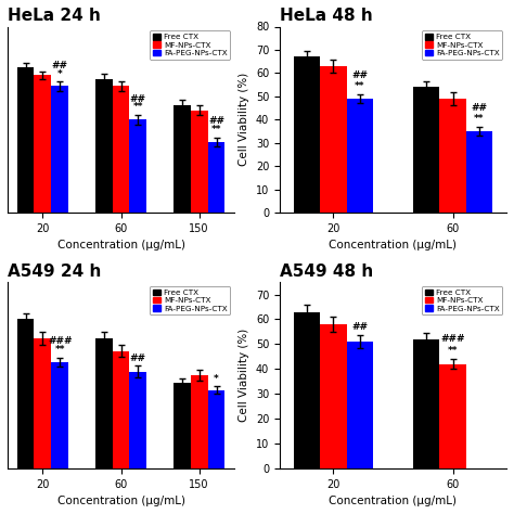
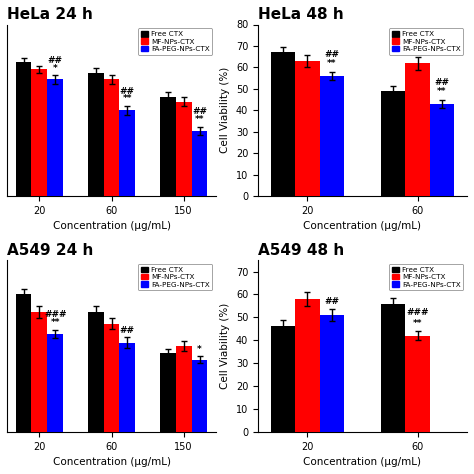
HeLa 48 h/FA-PEG-NPs-CTX/20: 49 -> 56
HeLa 48 h/Free CTX/60: 54 -> 49
HeLa 48 h/MF-NPs-CTX/60: 49 -> 62
HeLa 48 h/FA-PEG-NPs-CTX/60: 35 -> 43
A549 48 h/Free CTX/20: 63 -> 46
A549 48 h/Free CTX/60: 52 -> 56
